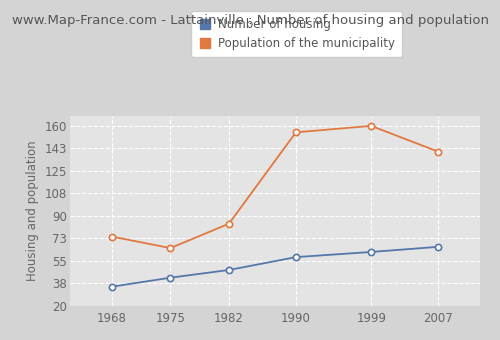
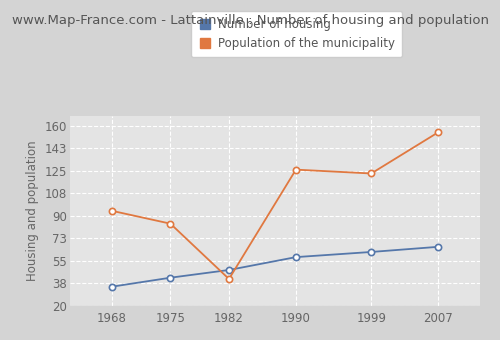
Population of the municipality/1968: 74 -> 94
Population of the municipality/1975: 65 -> 84
Population of the municipality/1982: 84 -> 41
Population of the municipality/1990: 155 -> 126
Population of the municipality/1999: 160 -> 123
Population of the municipality/2007: 140 -> 155
